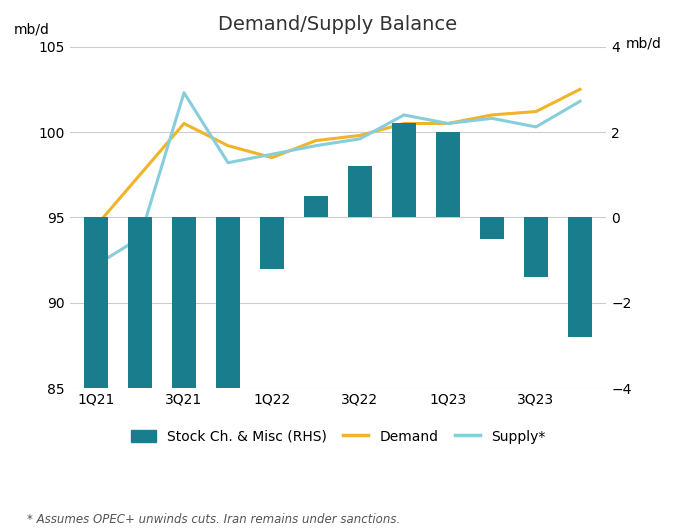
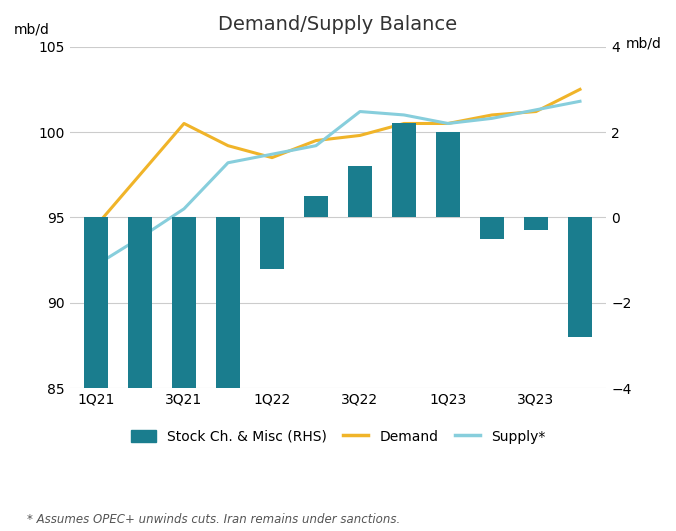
Supply*/3Q21: 102.3 -> 95.5
Supply*/3Q22: 99.6 -> 101.2
Supply*/3Q23: 100.3 -> 101.3
Stock Ch. & Misc (RHS)/3Q23: -1.4 -> -0.3
